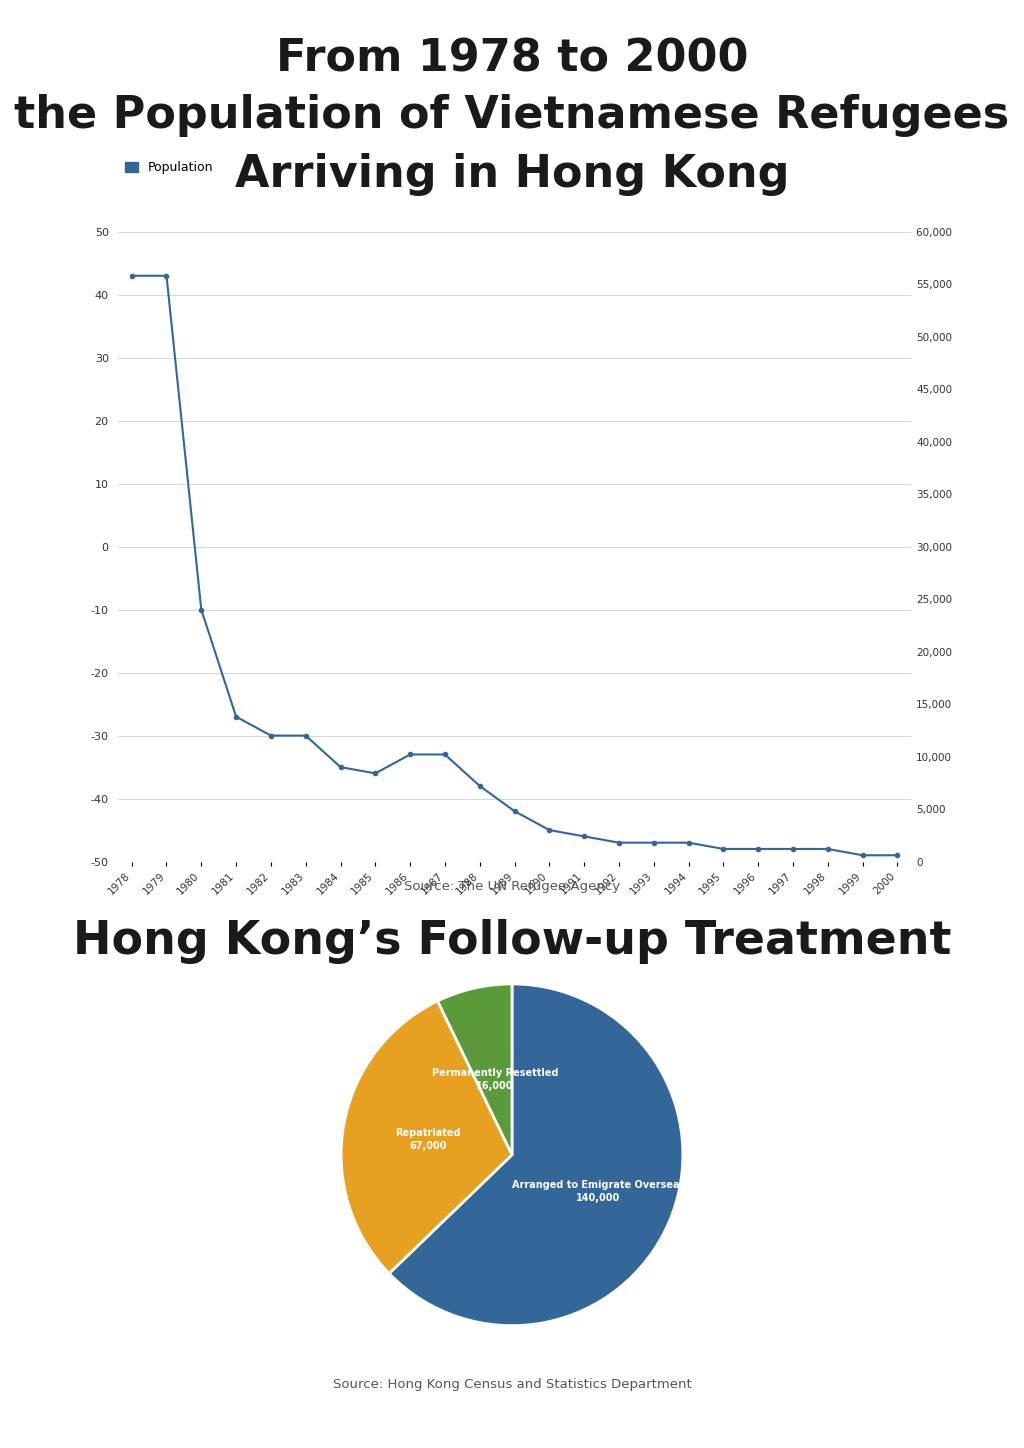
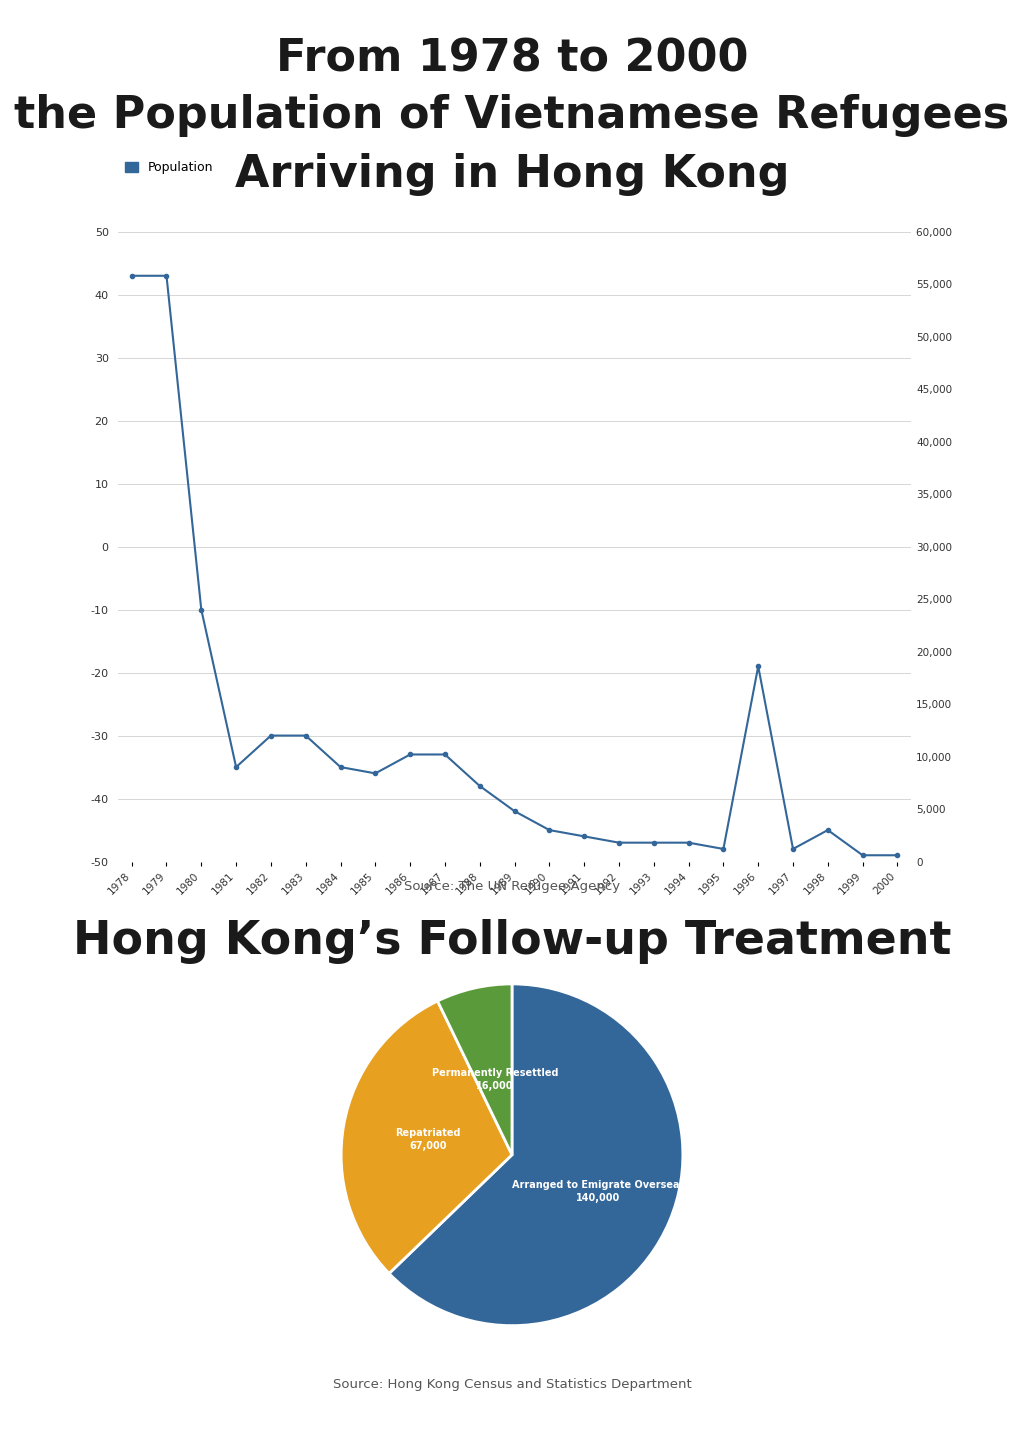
1981: -27 -> -35
1996: -48 -> -19
1998: -48 -> -45
